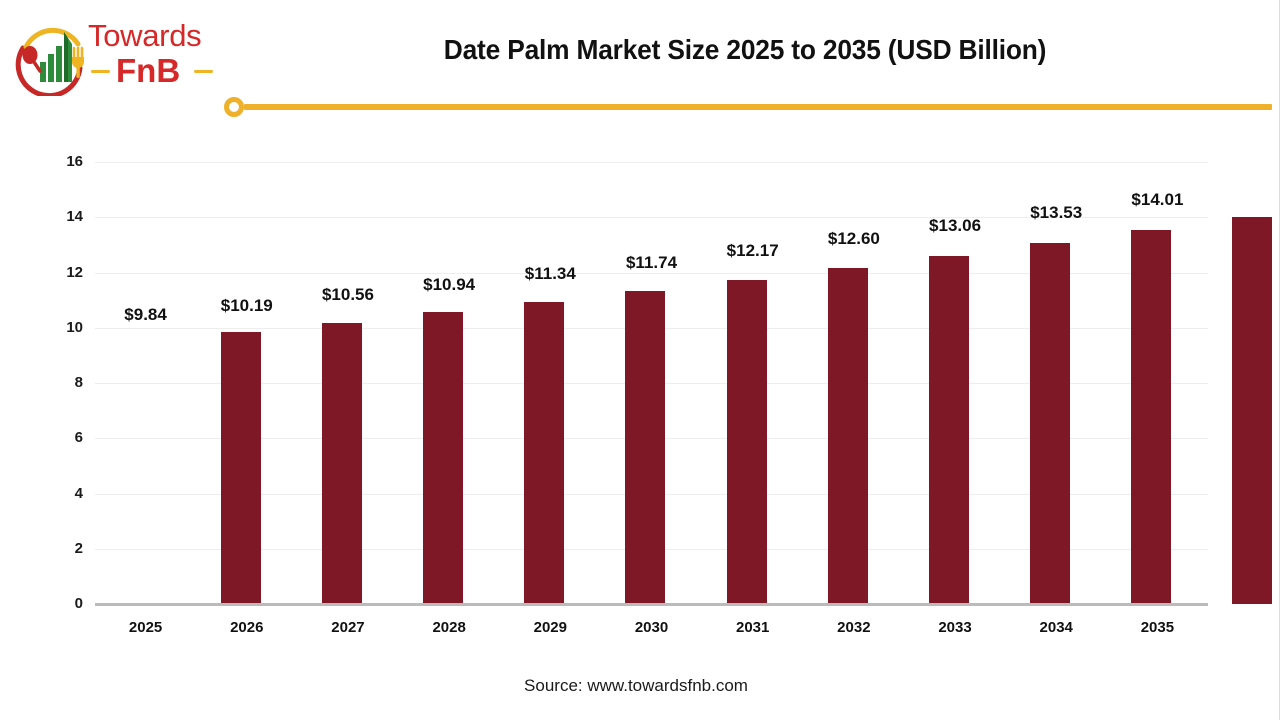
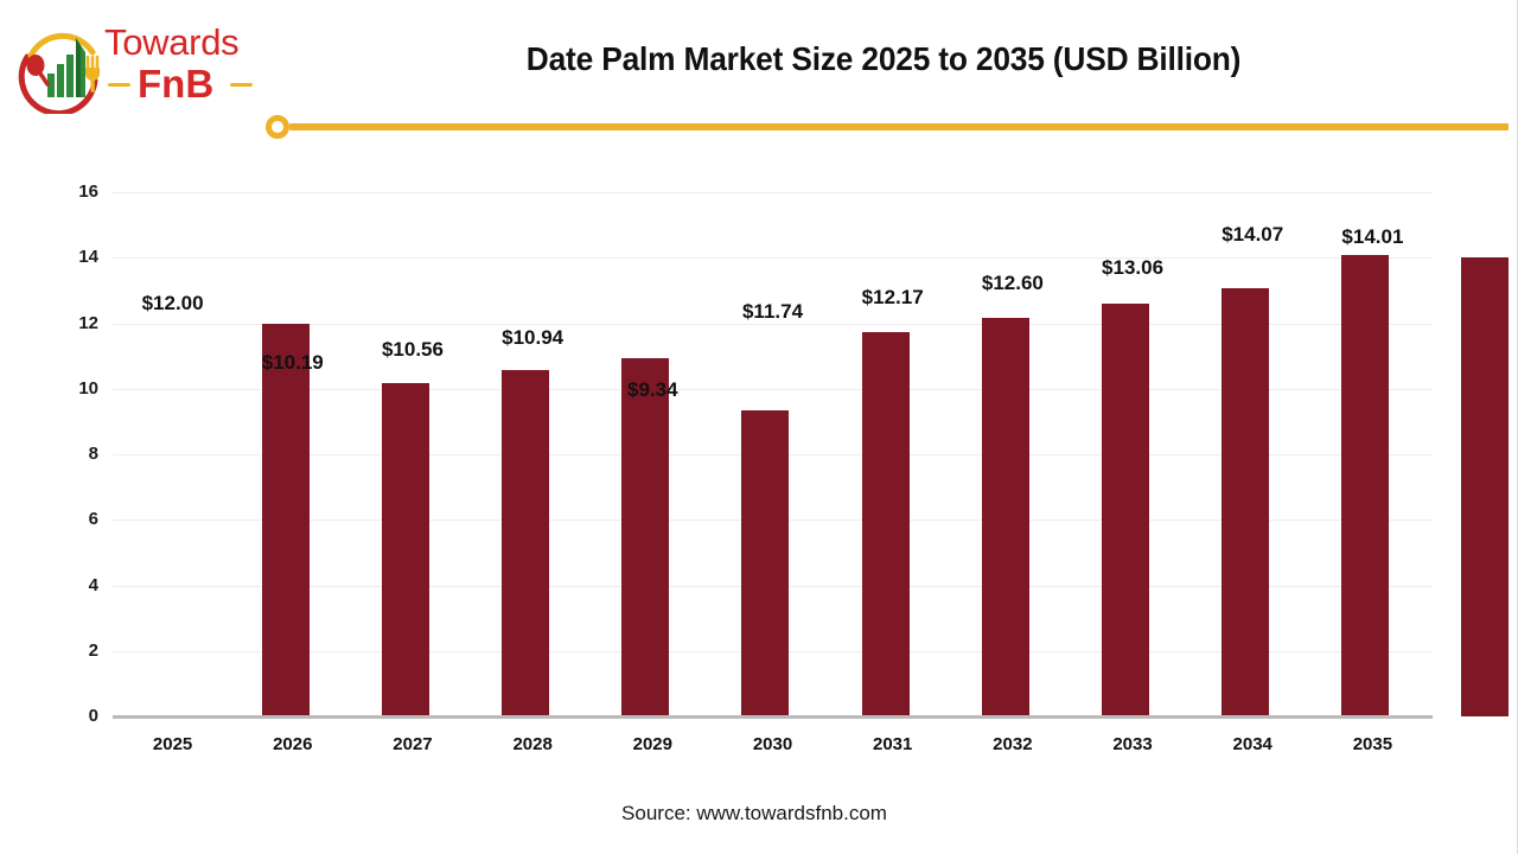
2025: $9.84 -> $12.00
2029: $11.34 -> $9.34
2034: $13.53 -> $14.07
